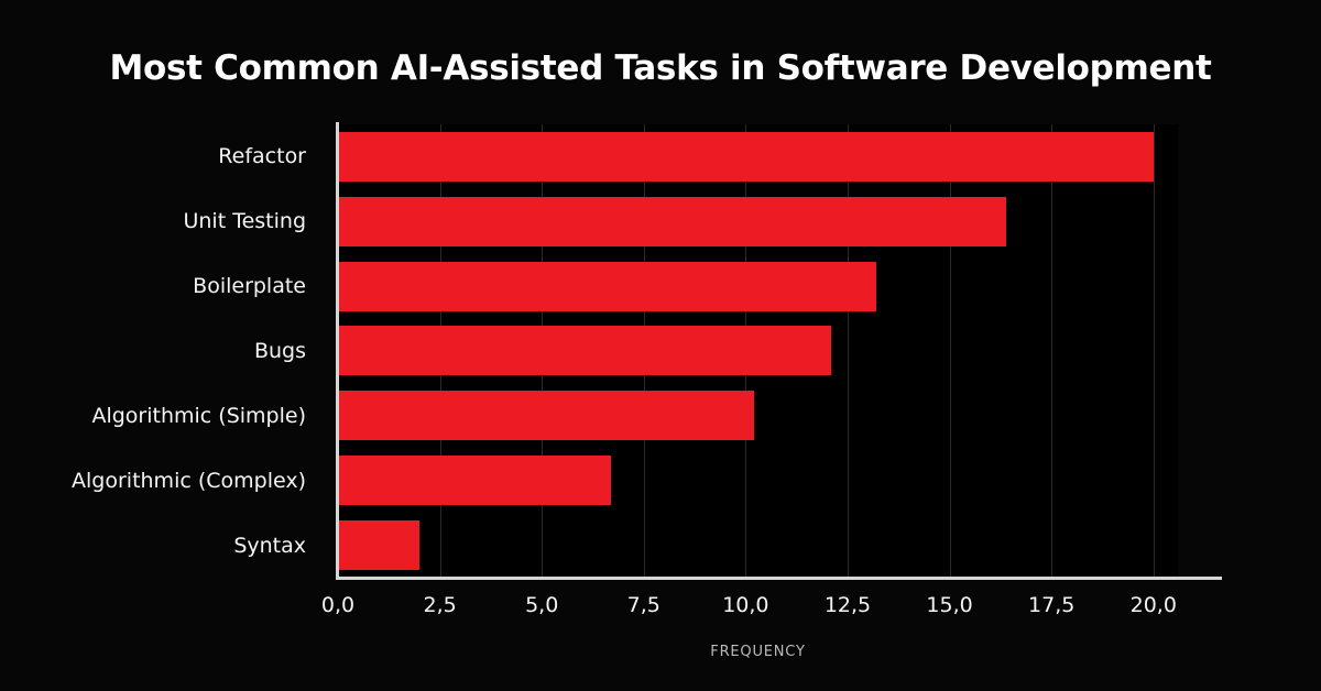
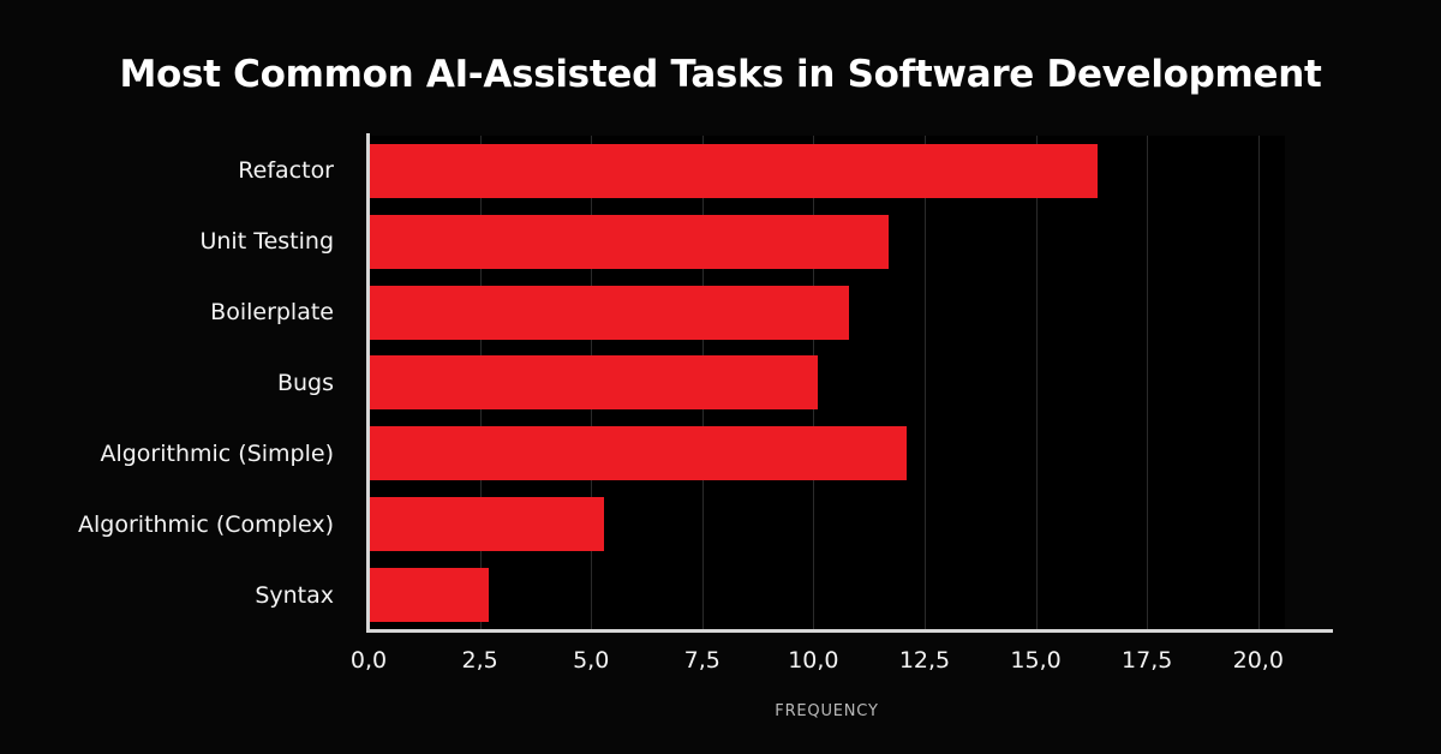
Refactor: 20,0 -> 16,4
Unit Testing: 16,4 -> 11,7
Boilerplate: 13,2 -> 10,8
Bugs: 12,1 -> 10,1
Algorithmic (Simple): 10,2 -> 12,1
Algorithmic (Complex): 6,7 -> 5,3
Syntax: 2,0 -> 2,7
